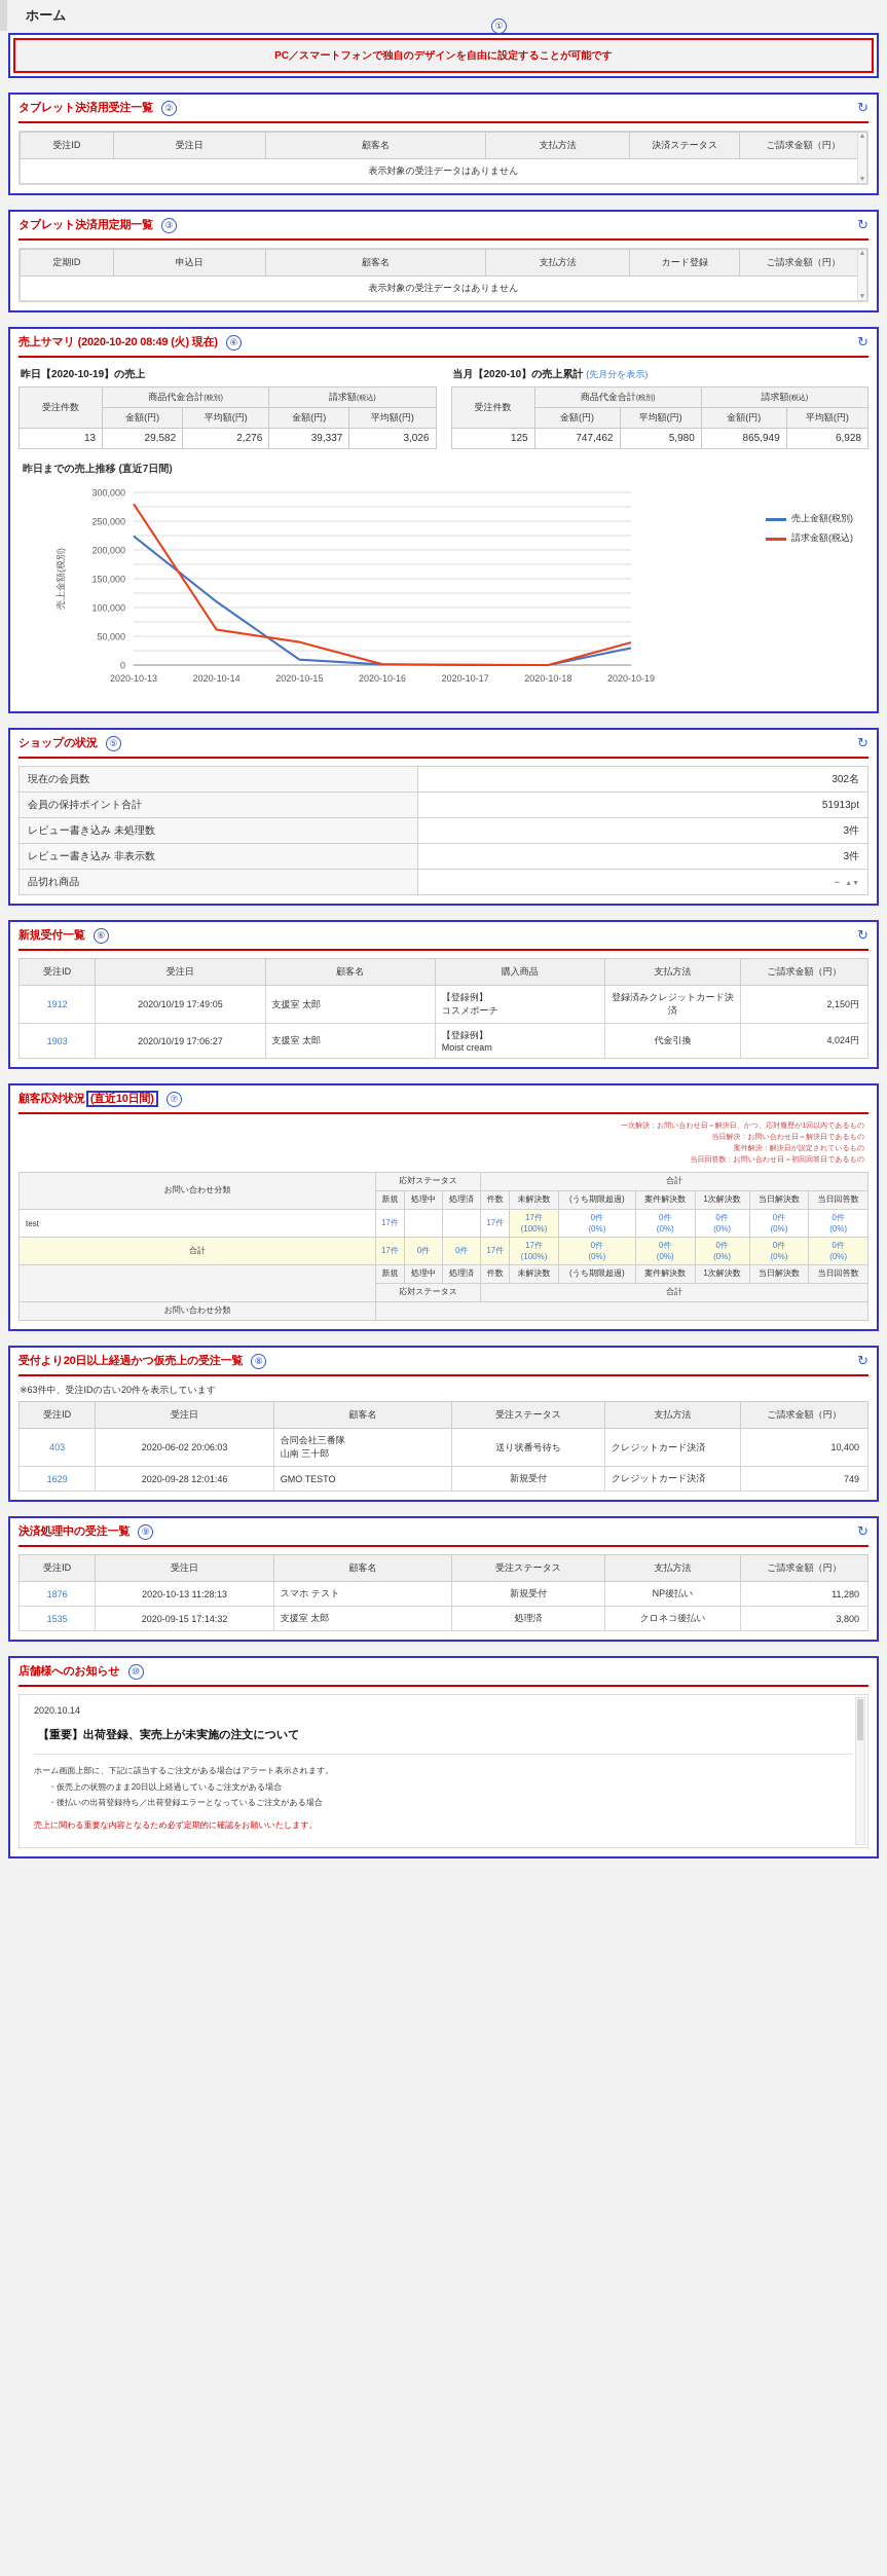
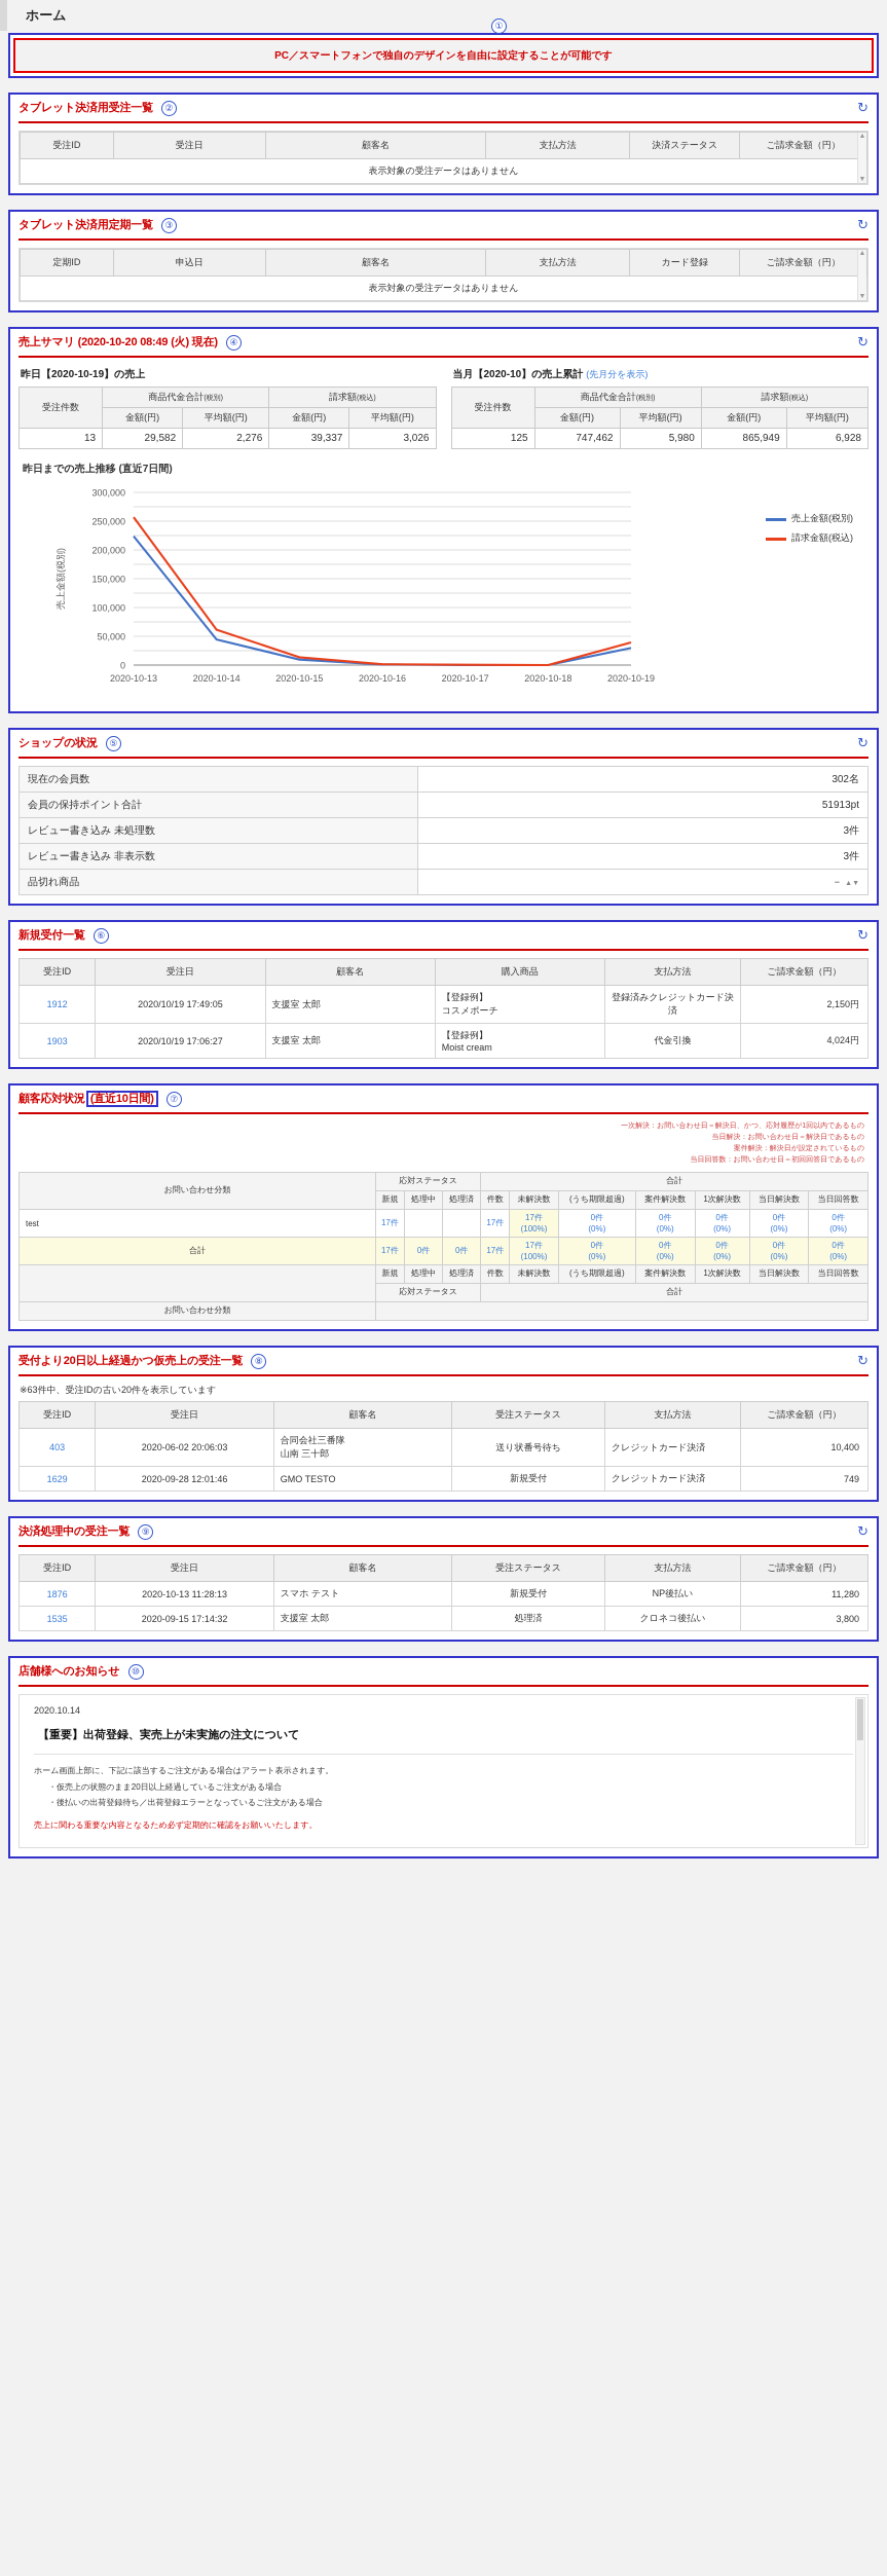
請求金額(税込)/2020-10-13: 280000 -> 260000
売上金額(税別)/2020-10-14: 110000 -> 40000
請求金額(税込)/2020-10-15: 40000 -> 10000
